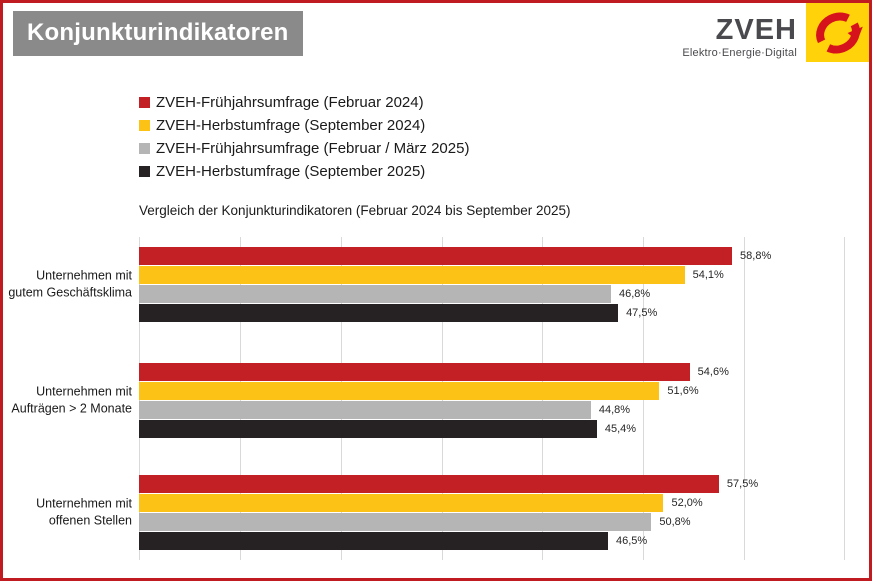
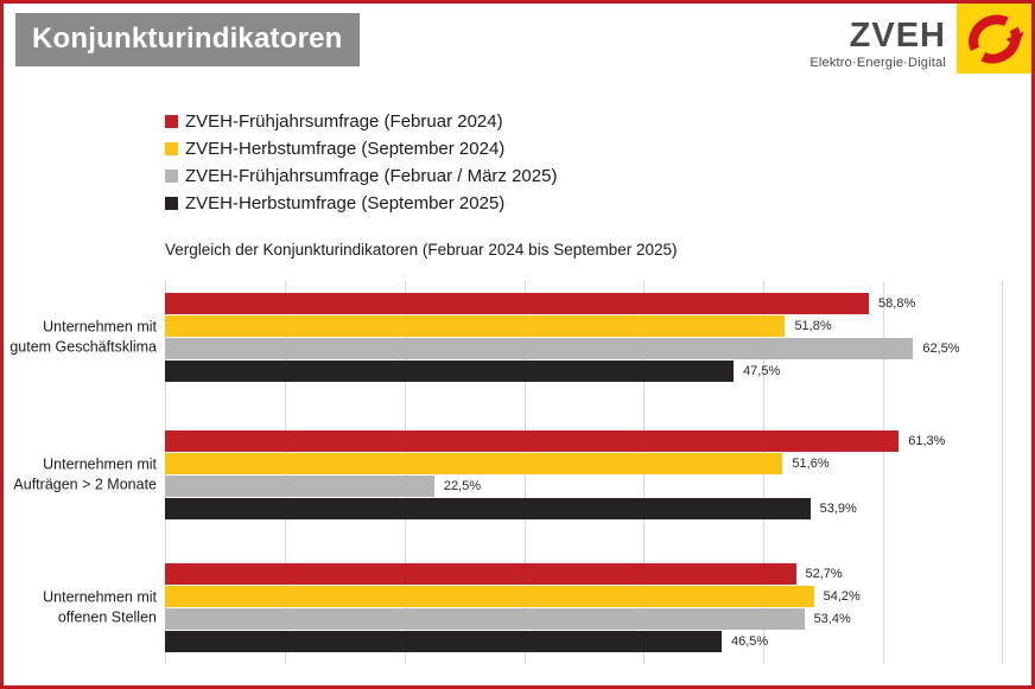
ZVEH-Herbstumfrage (September 2024)/Unternehmen mit gutem Geschäftsklima: 54,1% -> 51,8%
ZVEH-Frühjahrsumfrage (Februar / März 2025)/Unternehmen mit gutem Geschäftsklima: 46,8% -> 62,5%
ZVEH-Frühjahrsumfrage (Februar 2024)/Unternehmen mit Aufträgen > 2 Monate: 54,6% -> 61,3%
ZVEH-Frühjahrsumfrage (Februar / März 2025)/Unternehmen mit Aufträgen > 2 Monate: 44,8% -> 22,5%
ZVEH-Herbstumfrage (September 2025)/Unternehmen mit Aufträgen > 2 Monate: 45,4% -> 53,9%
ZVEH-Frühjahrsumfrage (Februar 2024)/Unternehmen mit offenen Stellen: 57,5% -> 52,7%
ZVEH-Herbstumfrage (September 2024)/Unternehmen mit offenen Stellen: 52,0% -> 54,2%
ZVEH-Frühjahrsumfrage (Februar / März 2025)/Unternehmen mit offenen Stellen: 50,8% -> 53,4%
